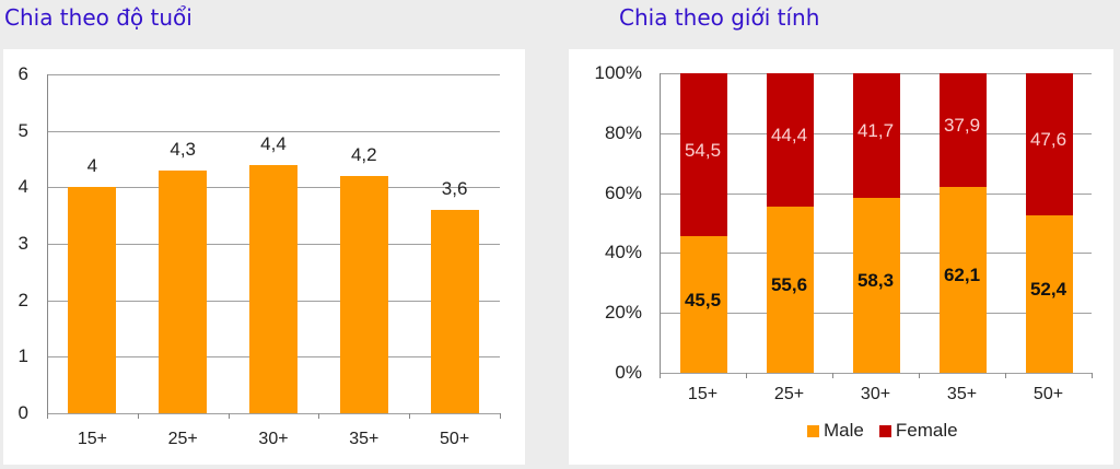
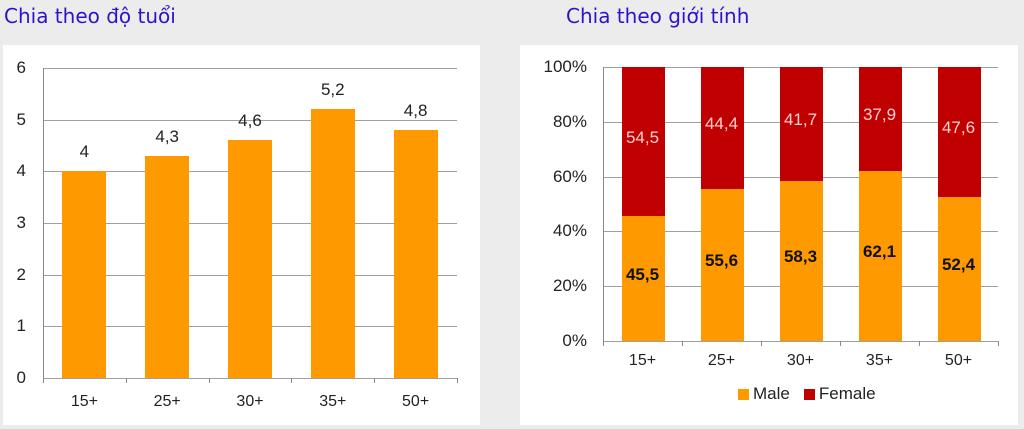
Chia theo độ tuổi/30+: 4,4 -> 4,6
Chia theo độ tuổi/35+: 4,2 -> 5,2
Chia theo độ tuổi/50+: 3,6 -> 4,8
